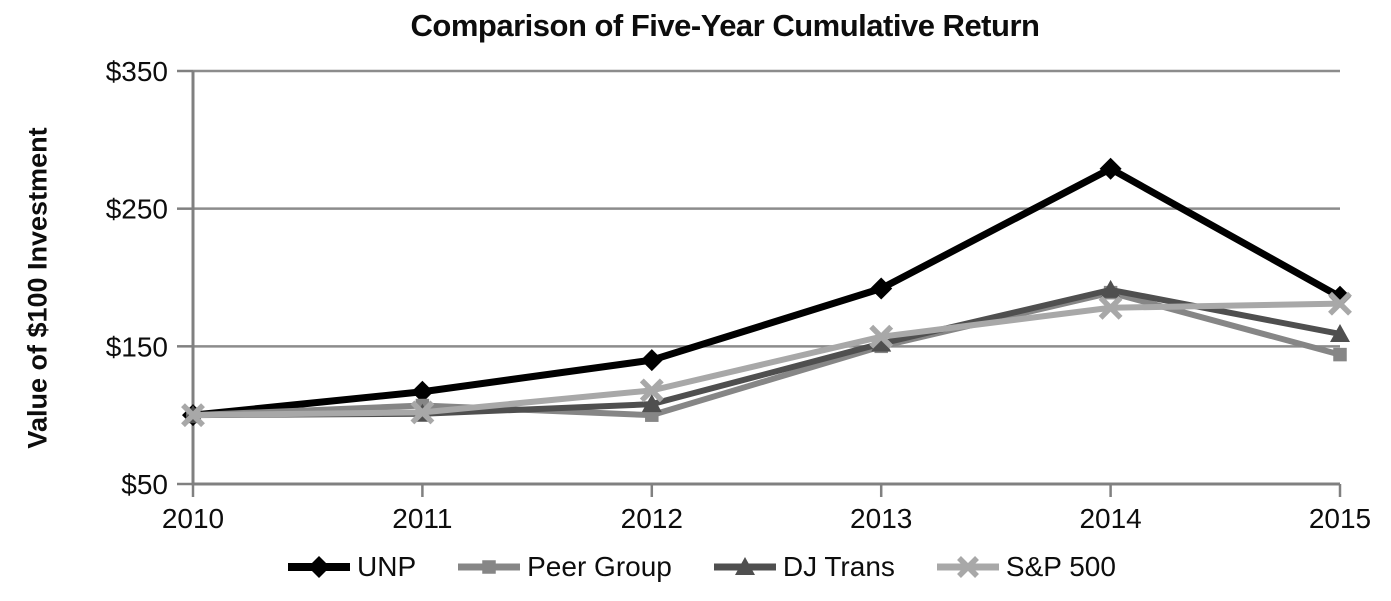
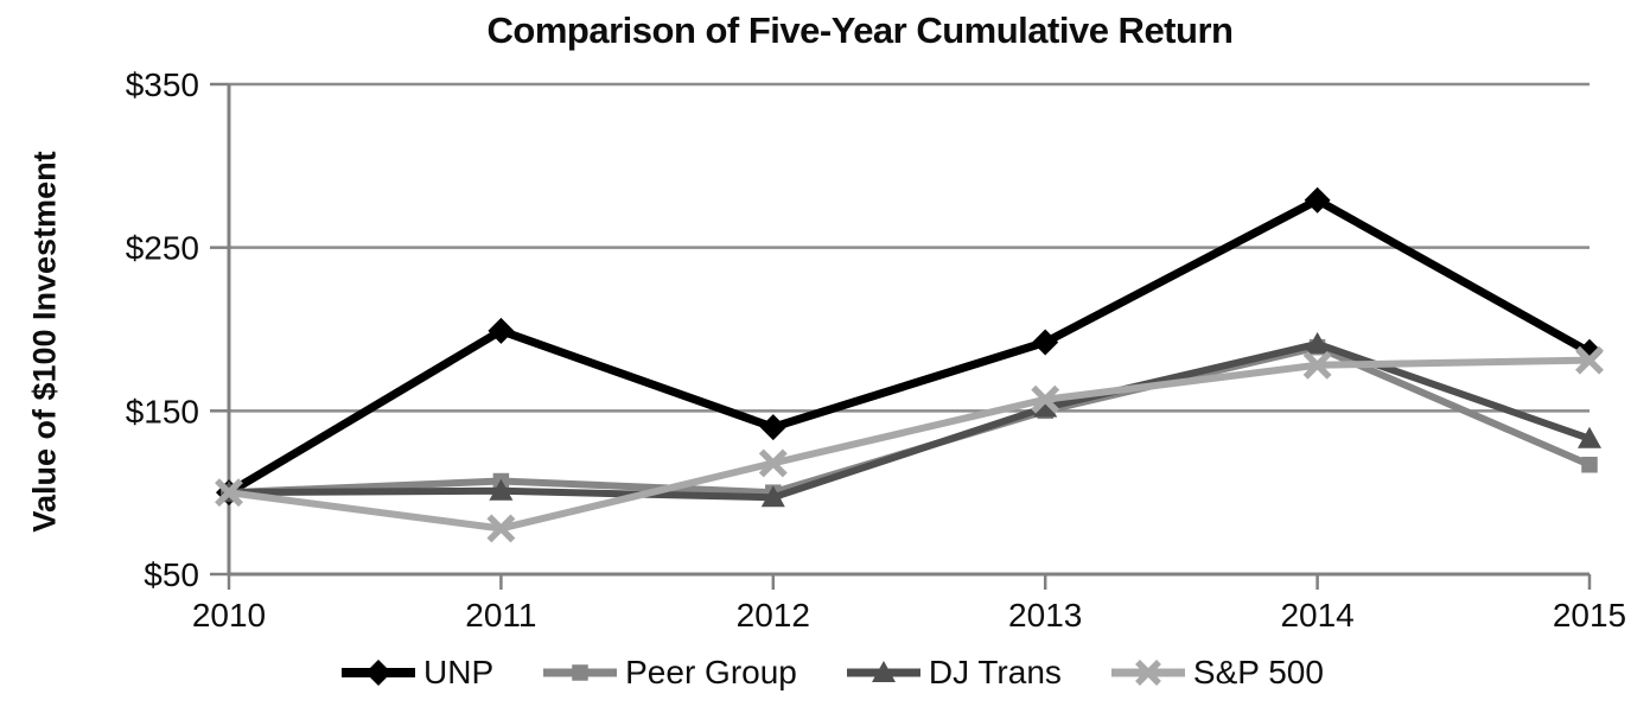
UNP/2011: $117 -> $199
S&P 500/2011: $102 -> $78
DJ Trans/2012: $108 -> $97
Peer Group/2015: $144 -> $117
DJ Trans/2015: $159 -> $133
